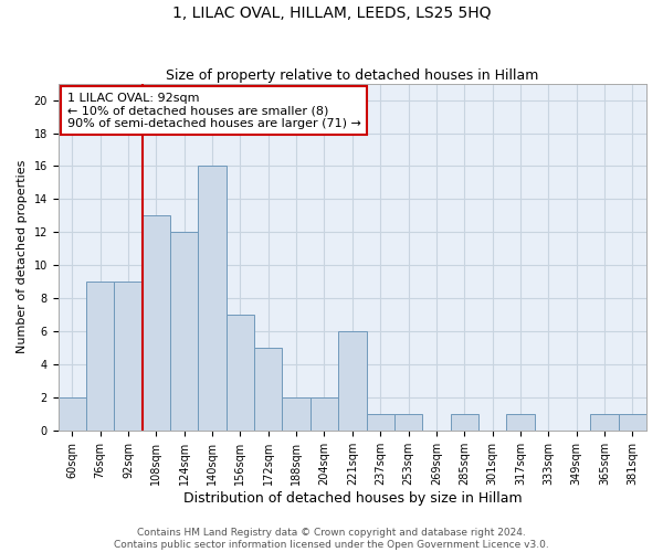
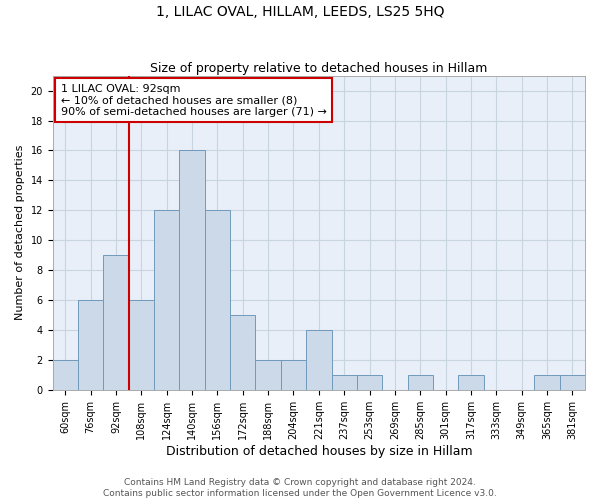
76sqm: 9 -> 6
108sqm: 13 -> 6
156sqm: 7 -> 12
221sqm: 6 -> 4
